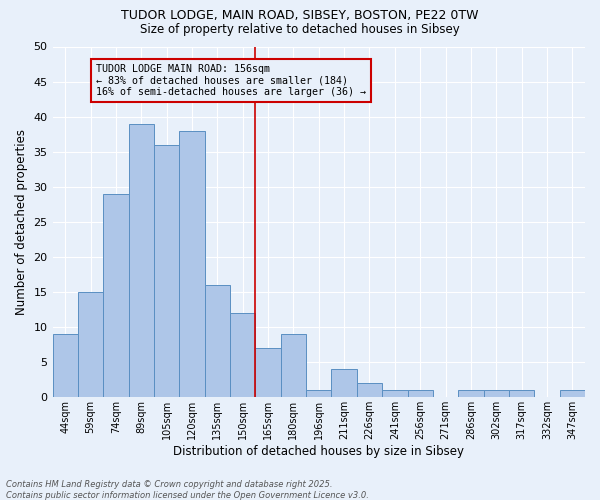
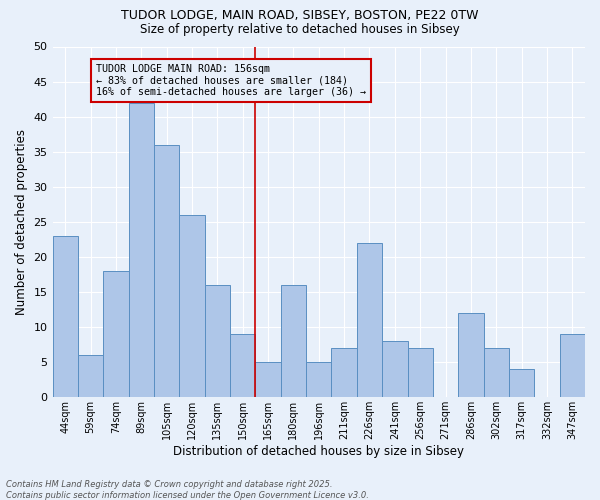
44sqm: 9 -> 23
59sqm: 15 -> 6
74sqm: 29 -> 18
89sqm: 39 -> 42
120sqm: 38 -> 26
150sqm: 12 -> 9
165sqm: 7 -> 5
180sqm: 9 -> 16
196sqm: 1 -> 5
211sqm: 4 -> 7
226sqm: 2 -> 22
241sqm: 1 -> 8
256sqm: 1 -> 7
286sqm: 1 -> 12
302sqm: 1 -> 7
317sqm: 1 -> 4
347sqm: 1 -> 9
